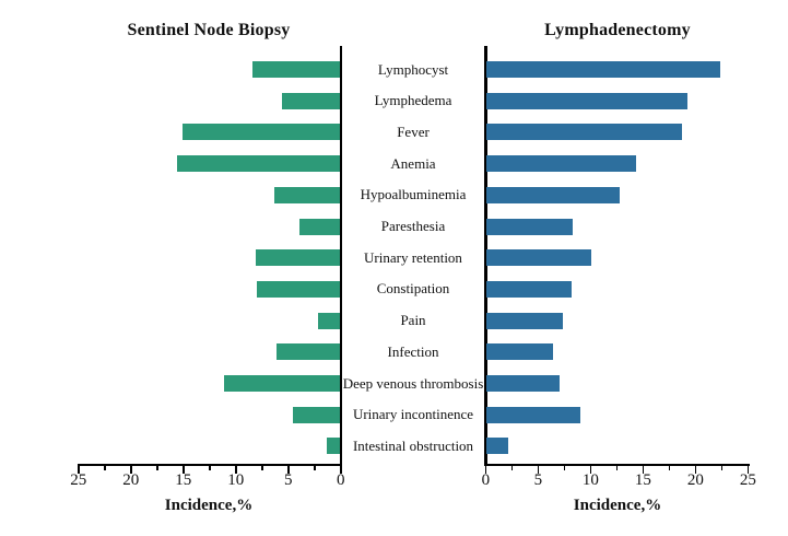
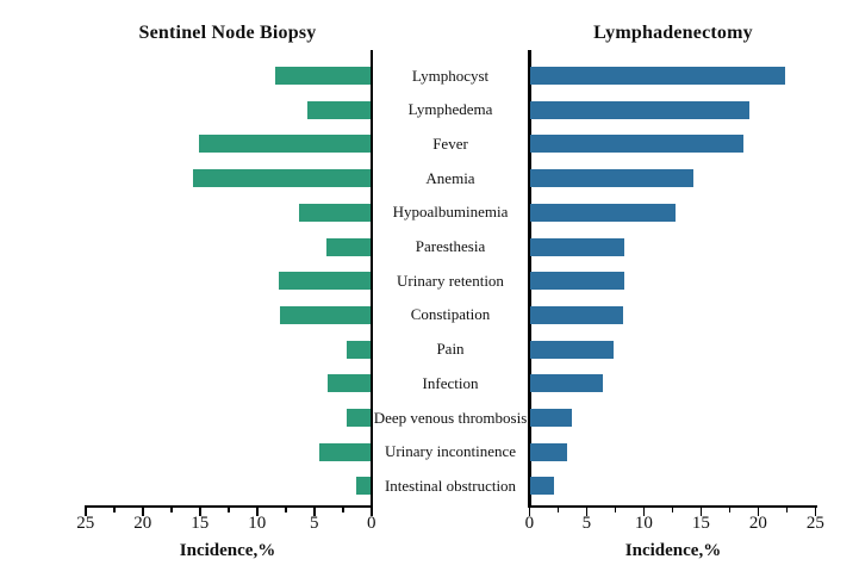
Lymphadenectomy/Urinary retention: 10 -> 8
Sentinel Node Biopsy/Infection: 6 -> 4
Sentinel Node Biopsy/Deep venous thrombosis: 11 -> 2
Lymphadenectomy/Deep venous thrombosis: 7 -> 4
Lymphadenectomy/Urinary incontinence: 9 -> 3
